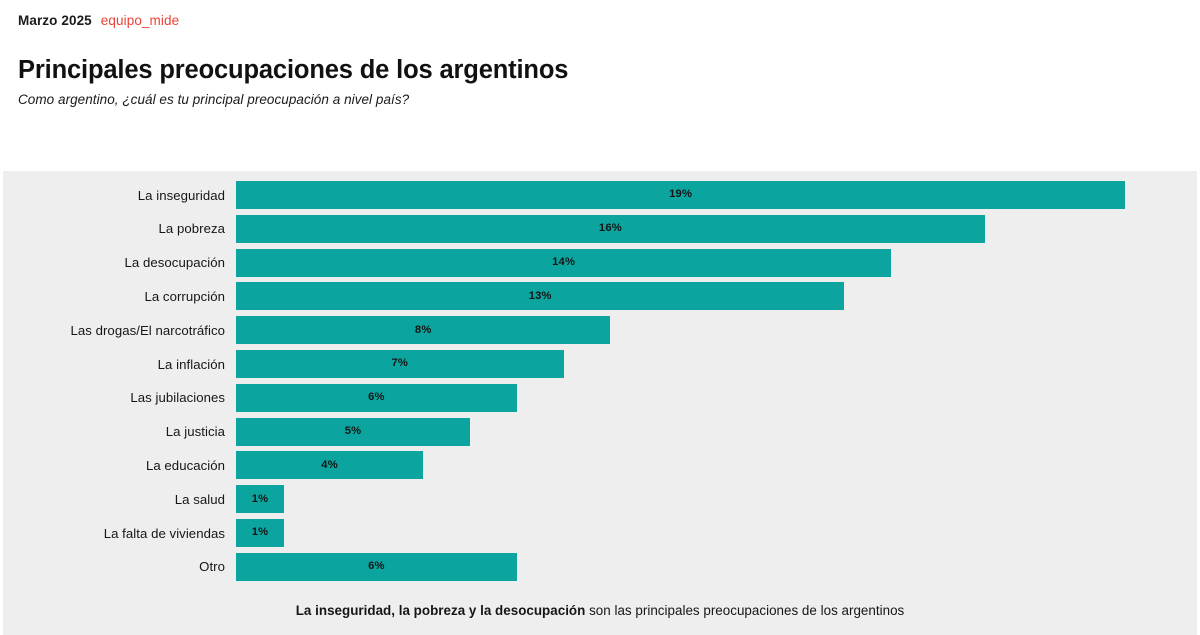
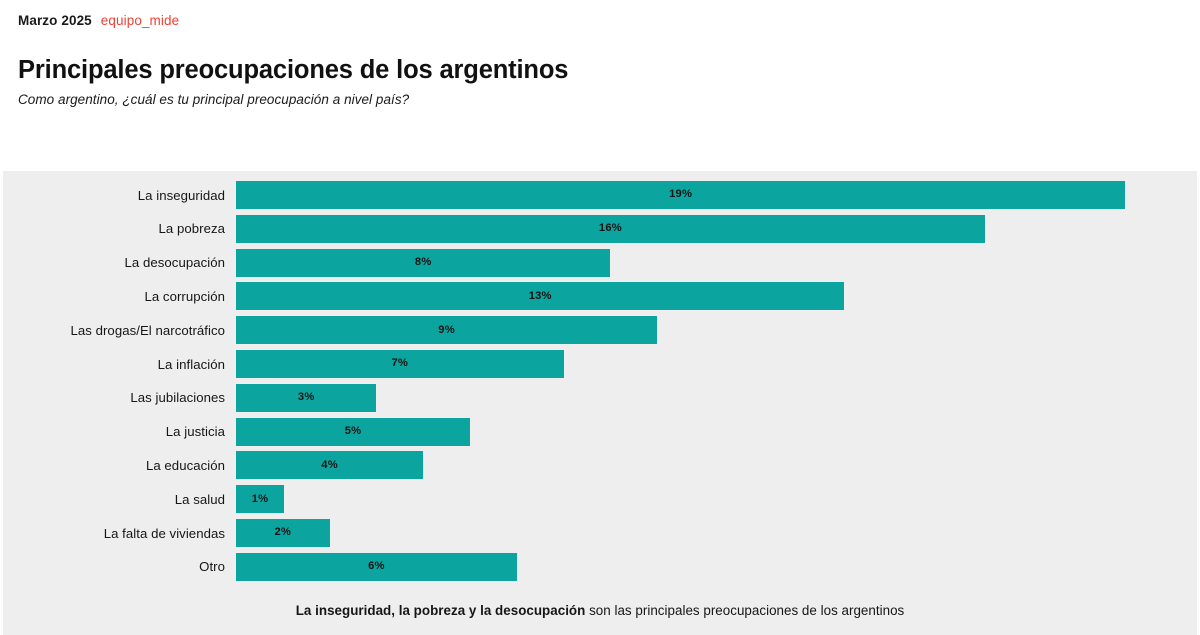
La desocupación: 14% -> 8%
Las drogas/El narcotráfico: 8% -> 9%
Las jubilaciones: 6% -> 3%
La falta de viviendas: 1% -> 2%
